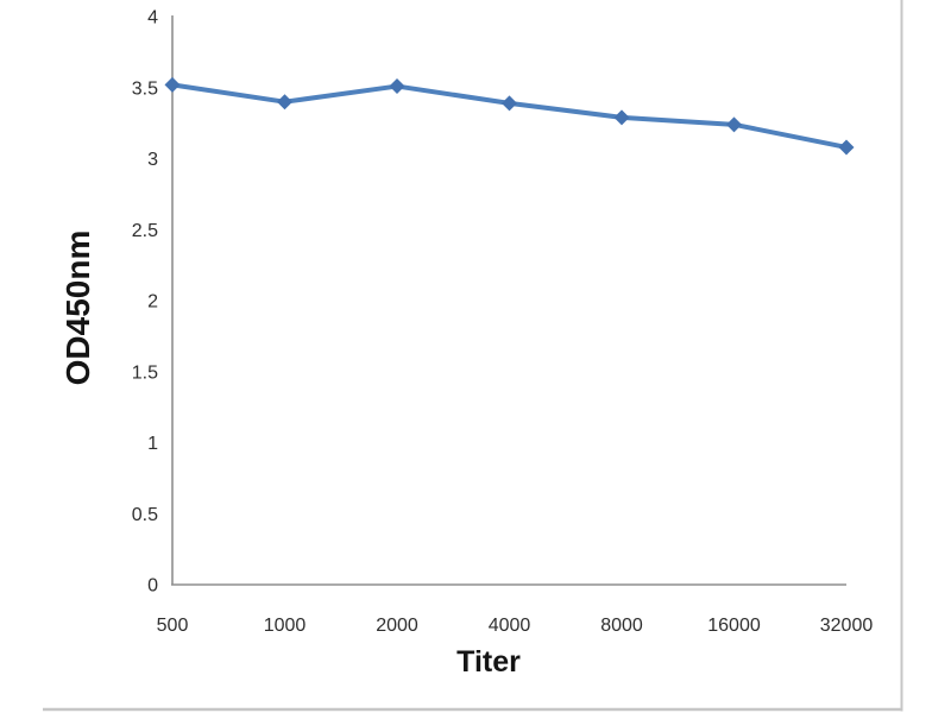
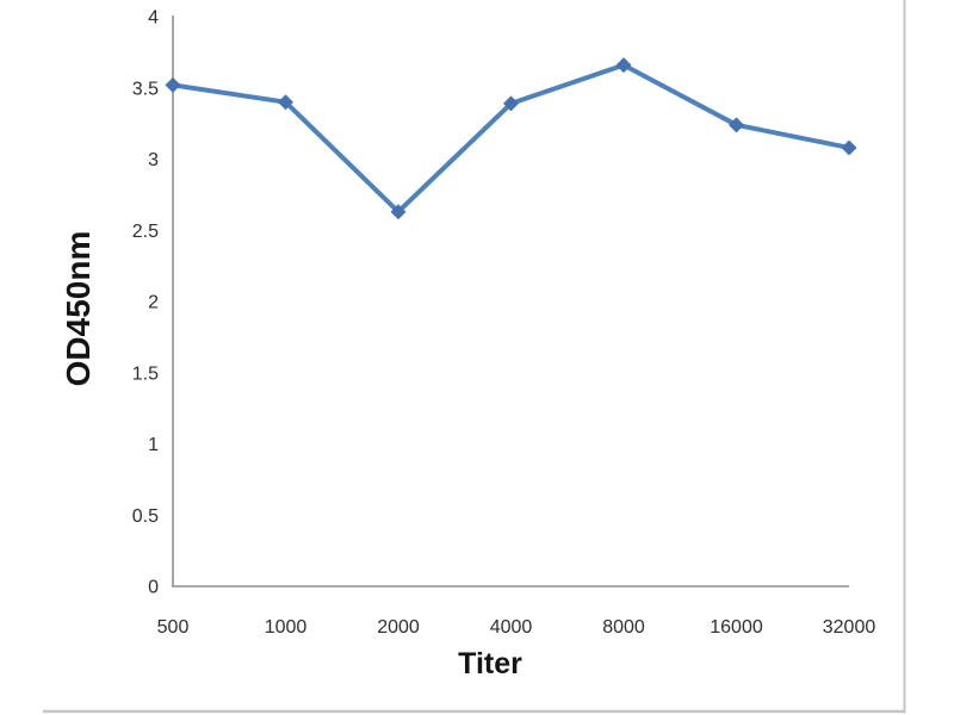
2000: 3.51 -> 2.63
8000: 3.29 -> 3.66
